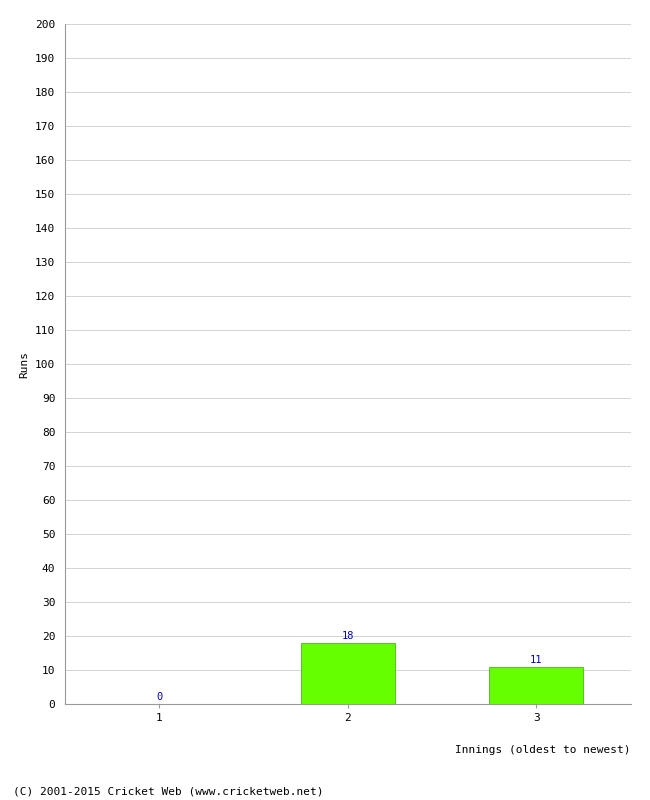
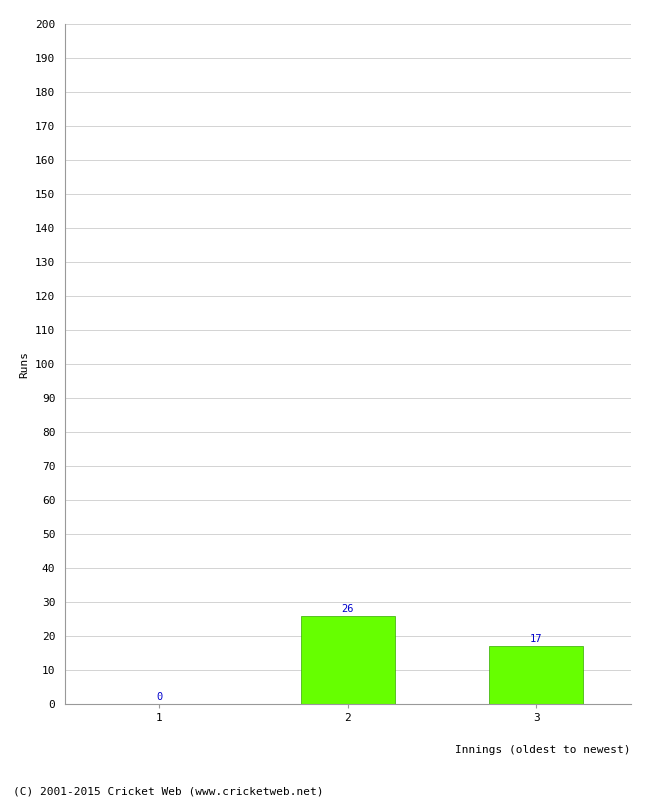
2: 18 -> 26
3: 11 -> 17
